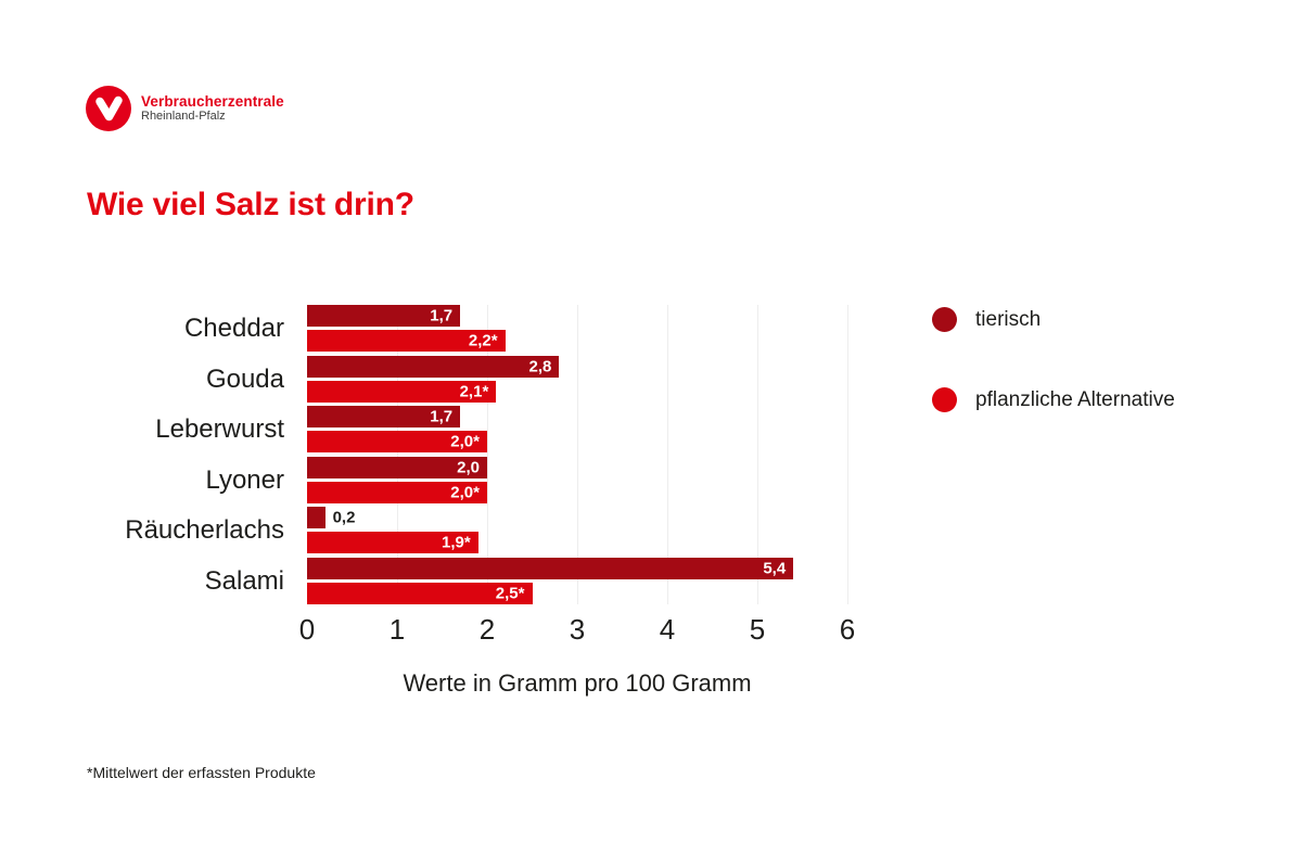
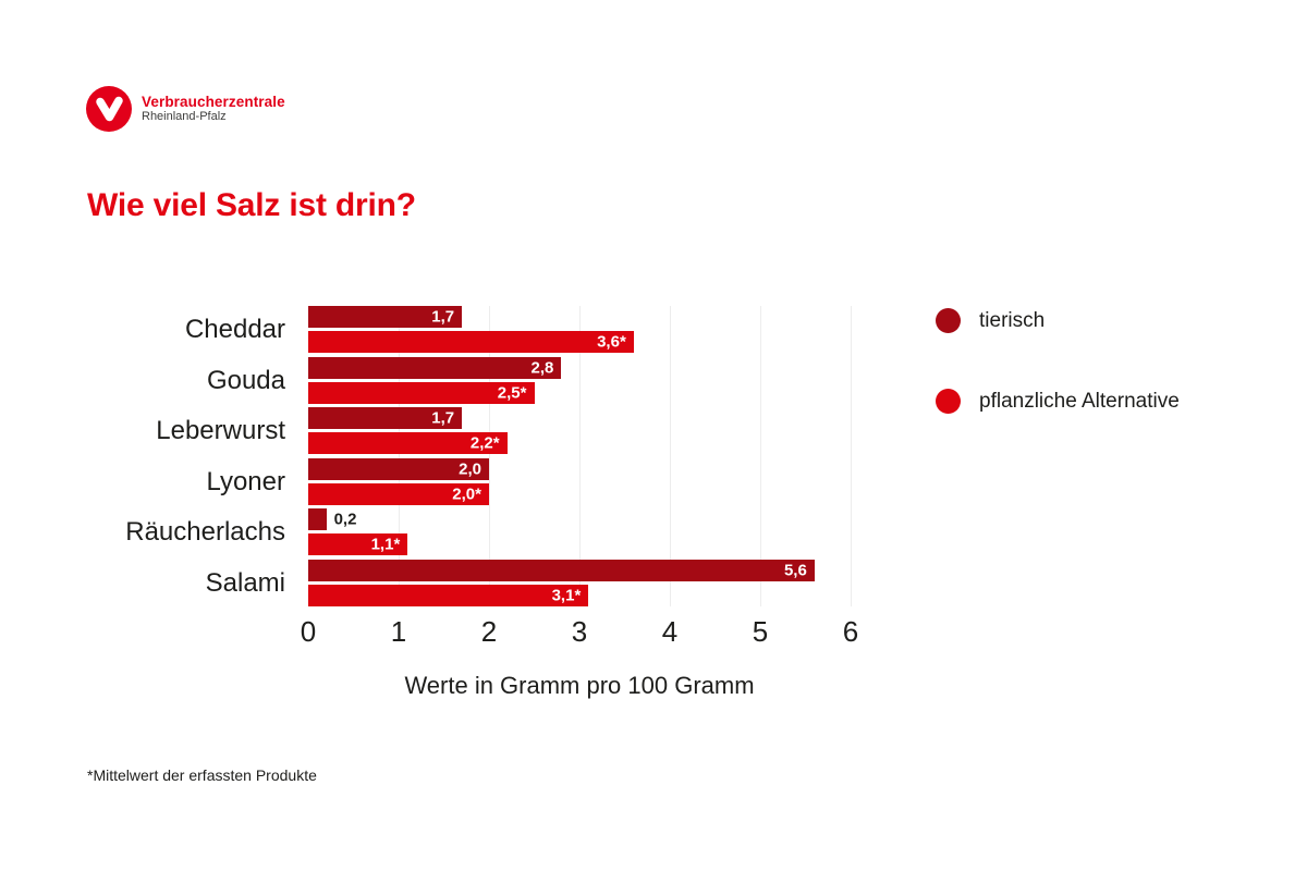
pflanzliche Alternative/Cheddar: 2,2 -> 3,6
pflanzliche Alternative/Gouda: 2,1 -> 2,5
pflanzliche Alternative/Leberwurst: 2,0 -> 2,2
pflanzliche Alternative/Räucherlachs: 1,9 -> 1,1
tierisch/Salami: 5,4 -> 5,6
pflanzliche Alternative/Salami: 2,5 -> 3,1
